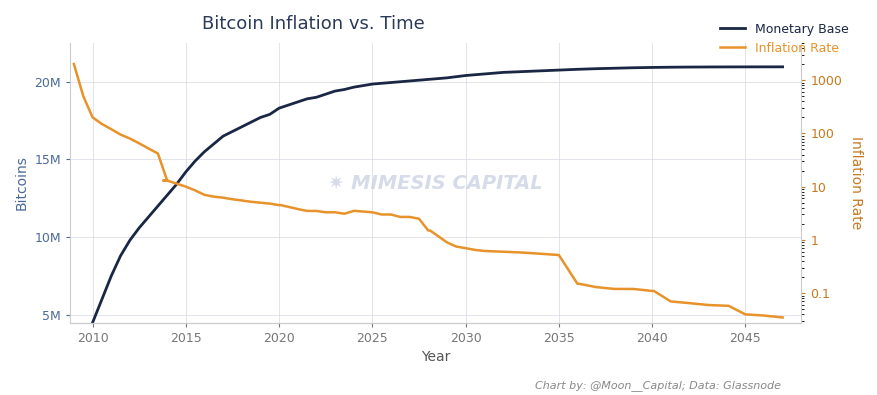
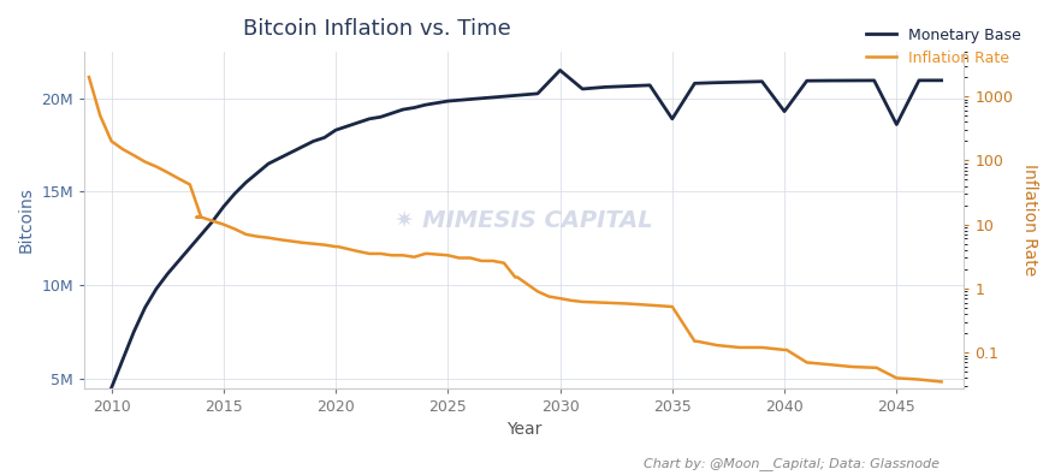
Monetary Base/2030: 20.4M -> 21.5M
Monetary Base/2035: 20.8M -> 18.9M
Monetary Base/2040: 20.9M -> 19.3M
Monetary Base/2045: 21.0M -> 18.6M
